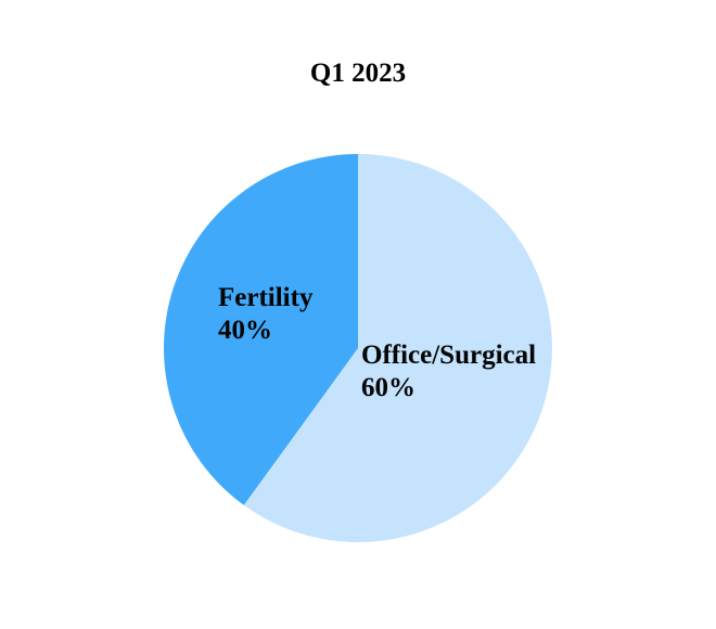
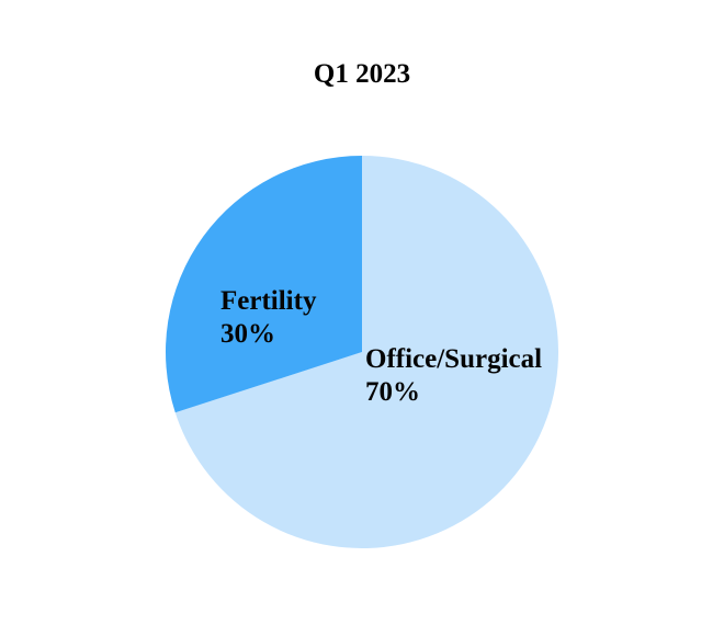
Office/Surgical: 60% -> 70%
Fertility: 40% -> 30%
